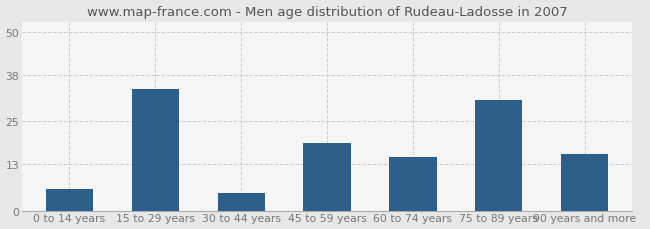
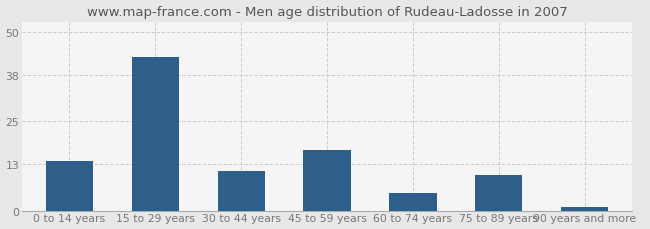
0 to 14 years: 6 -> 14
15 to 29 years: 34 -> 43
30 to 44 years: 5 -> 11
45 to 59 years: 19 -> 17
60 to 74 years: 15 -> 5
75 to 89 years: 31 -> 10
90 years and more: 16 -> 1
